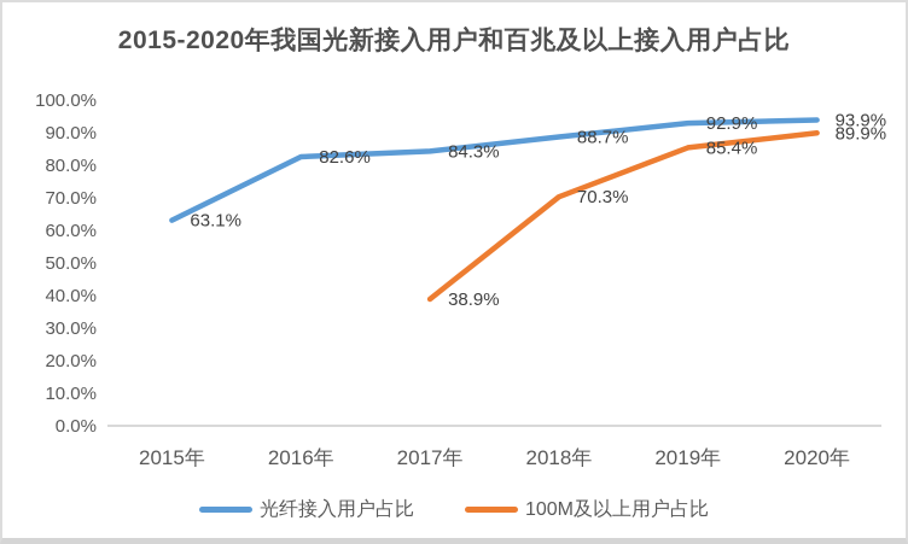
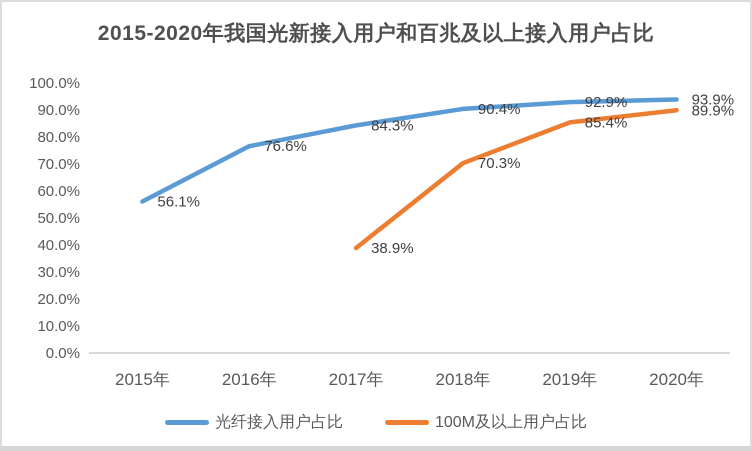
光纤接入用户占比/2015年: 63.1% -> 56.1%
光纤接入用户占比/2016年: 82.6% -> 76.6%
光纤接入用户占比/2018年: 88.7% -> 90.4%
